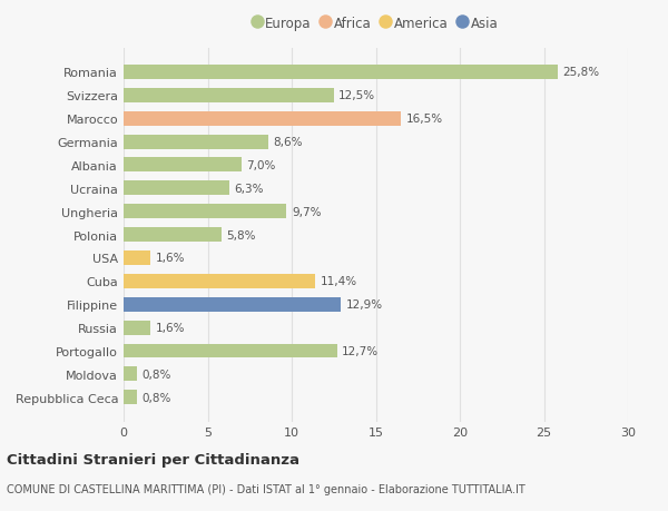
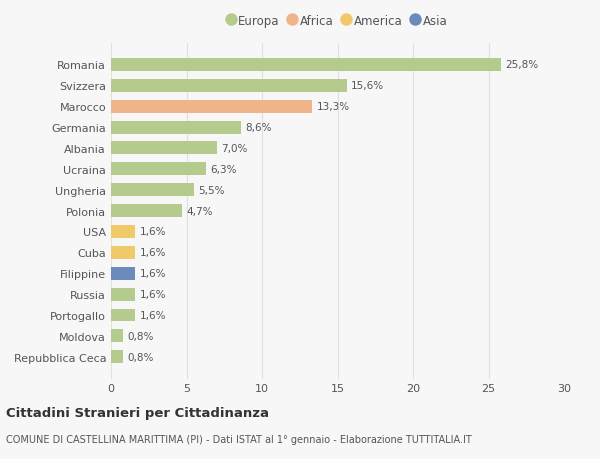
Svizzera: 12,5% -> 15,6%
Marocco: 16,5% -> 13,3%
Ungheria: 9,7% -> 5,5%
Polonia: 5,8% -> 4,7%
Cuba: 11,4% -> 1,6%
Filippine: 12,9% -> 1,6%
Portogallo: 12,7% -> 1,6%
